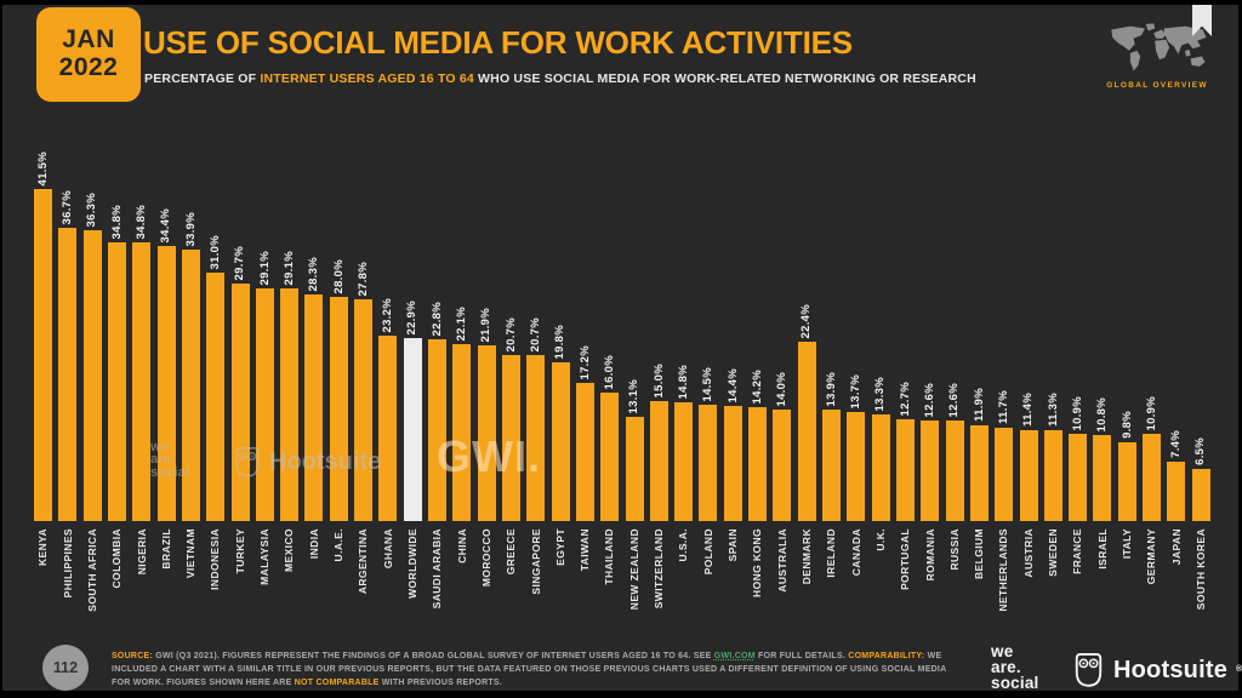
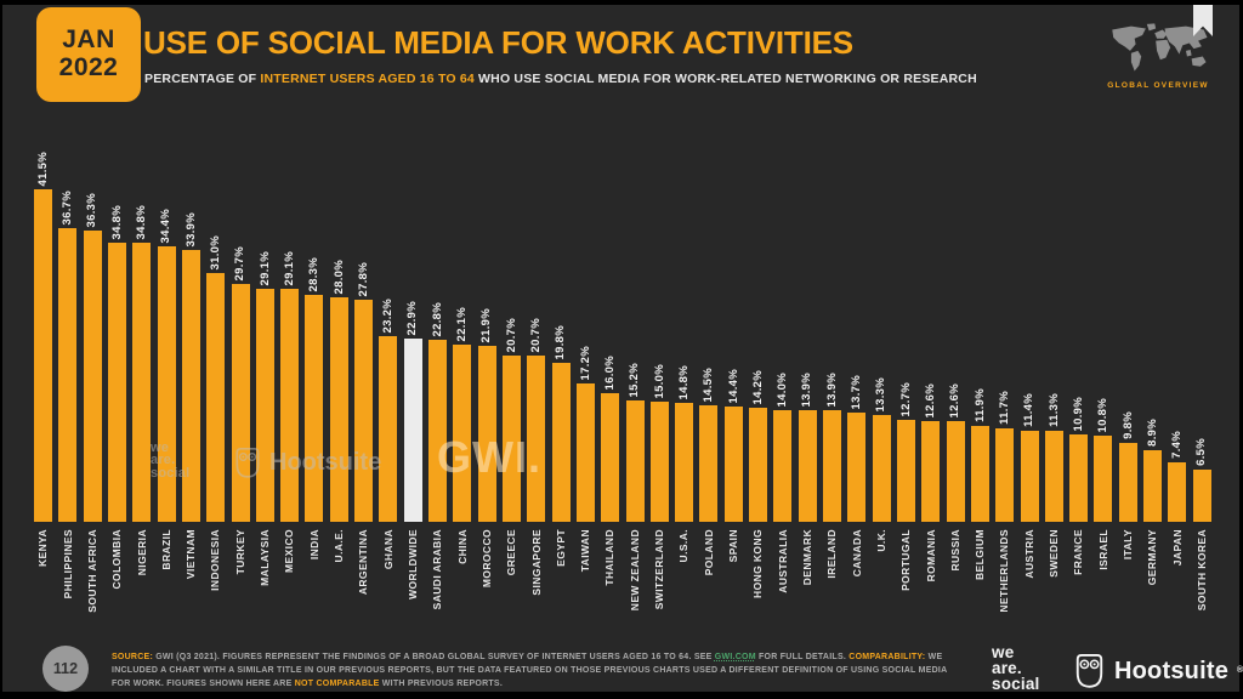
NEW ZEALAND: 13.1% -> 15.2%
DENMARK: 22.4% -> 13.9%
GERMANY: 10.9% -> 8.9%
